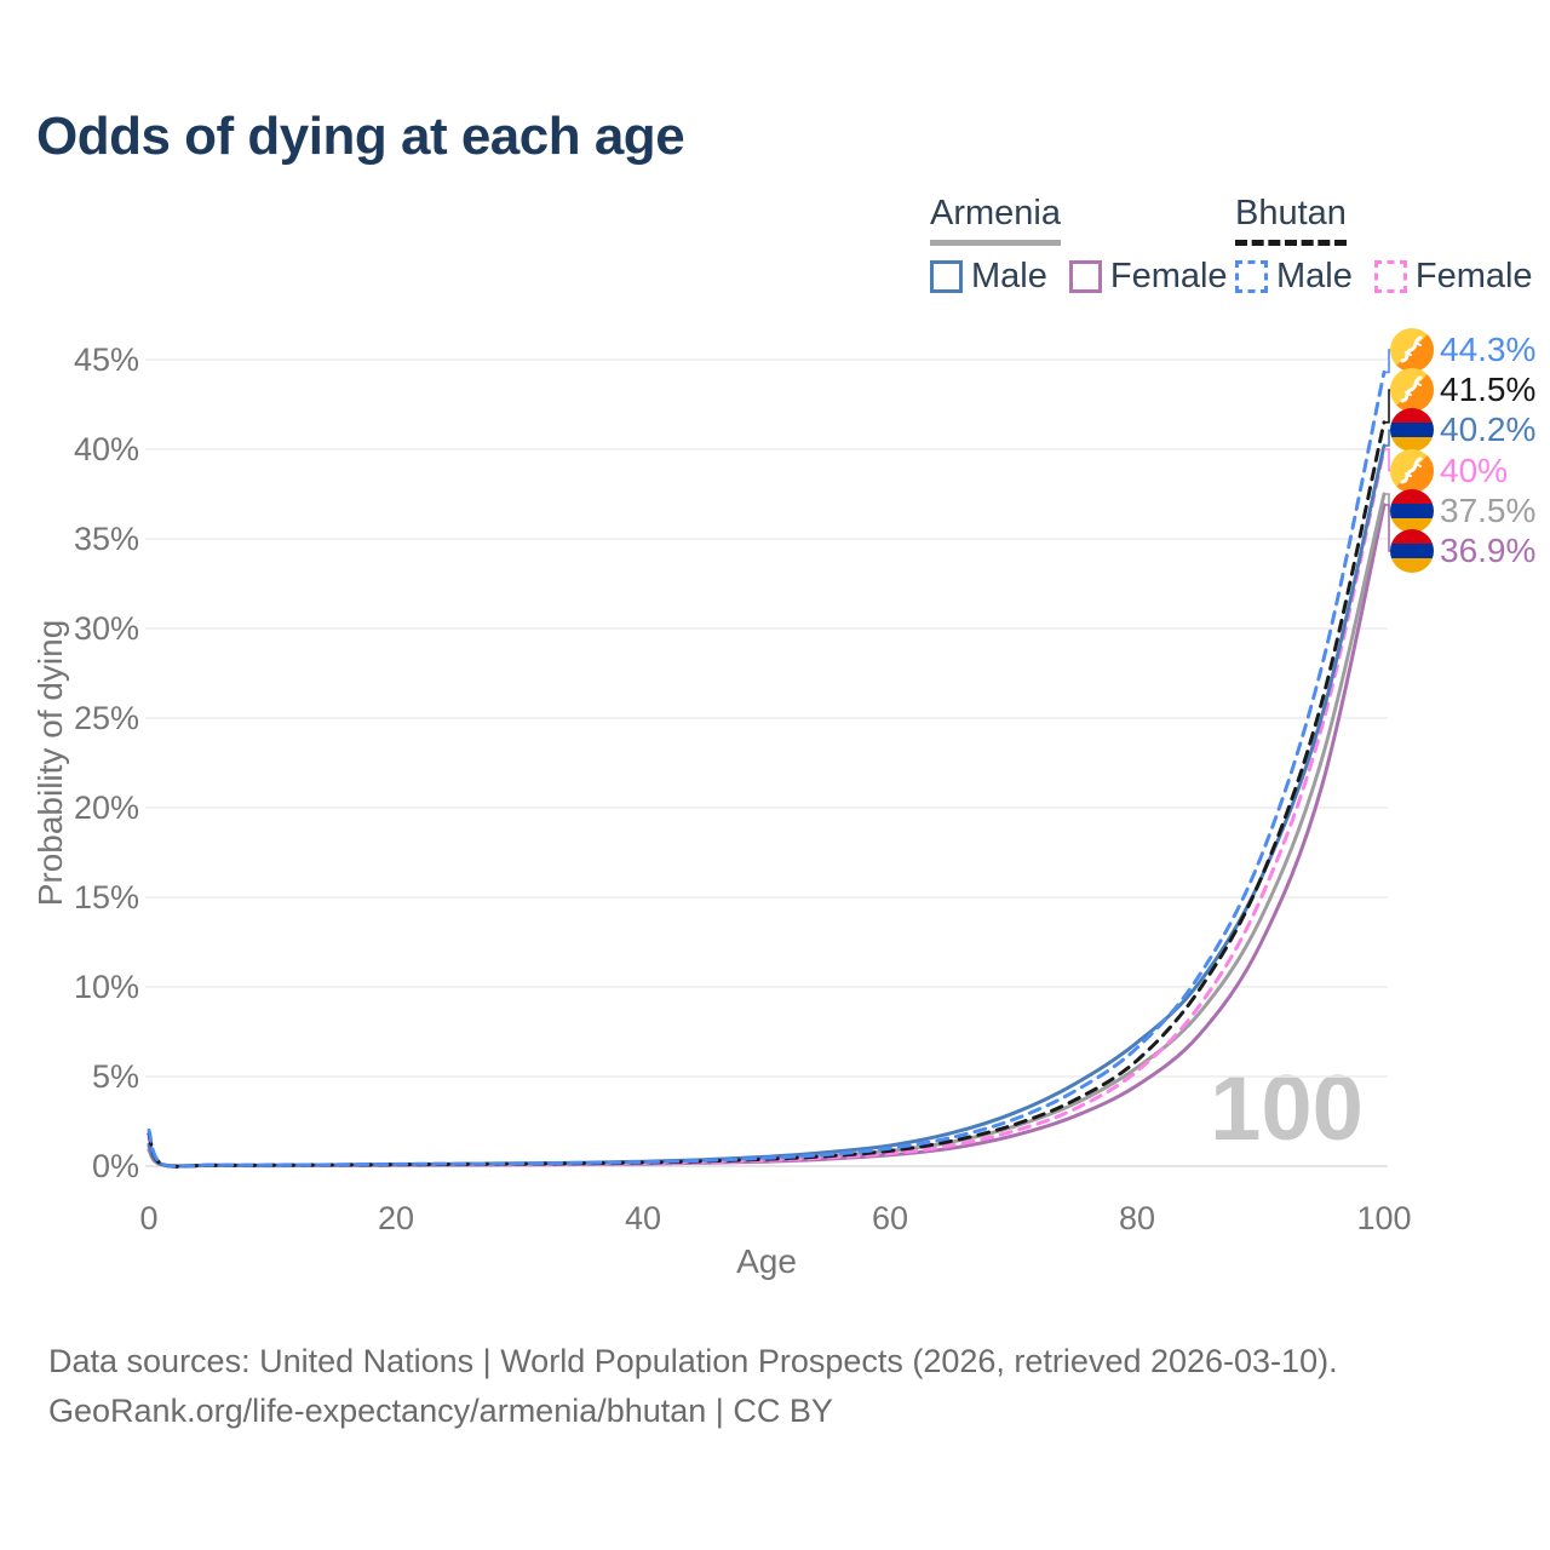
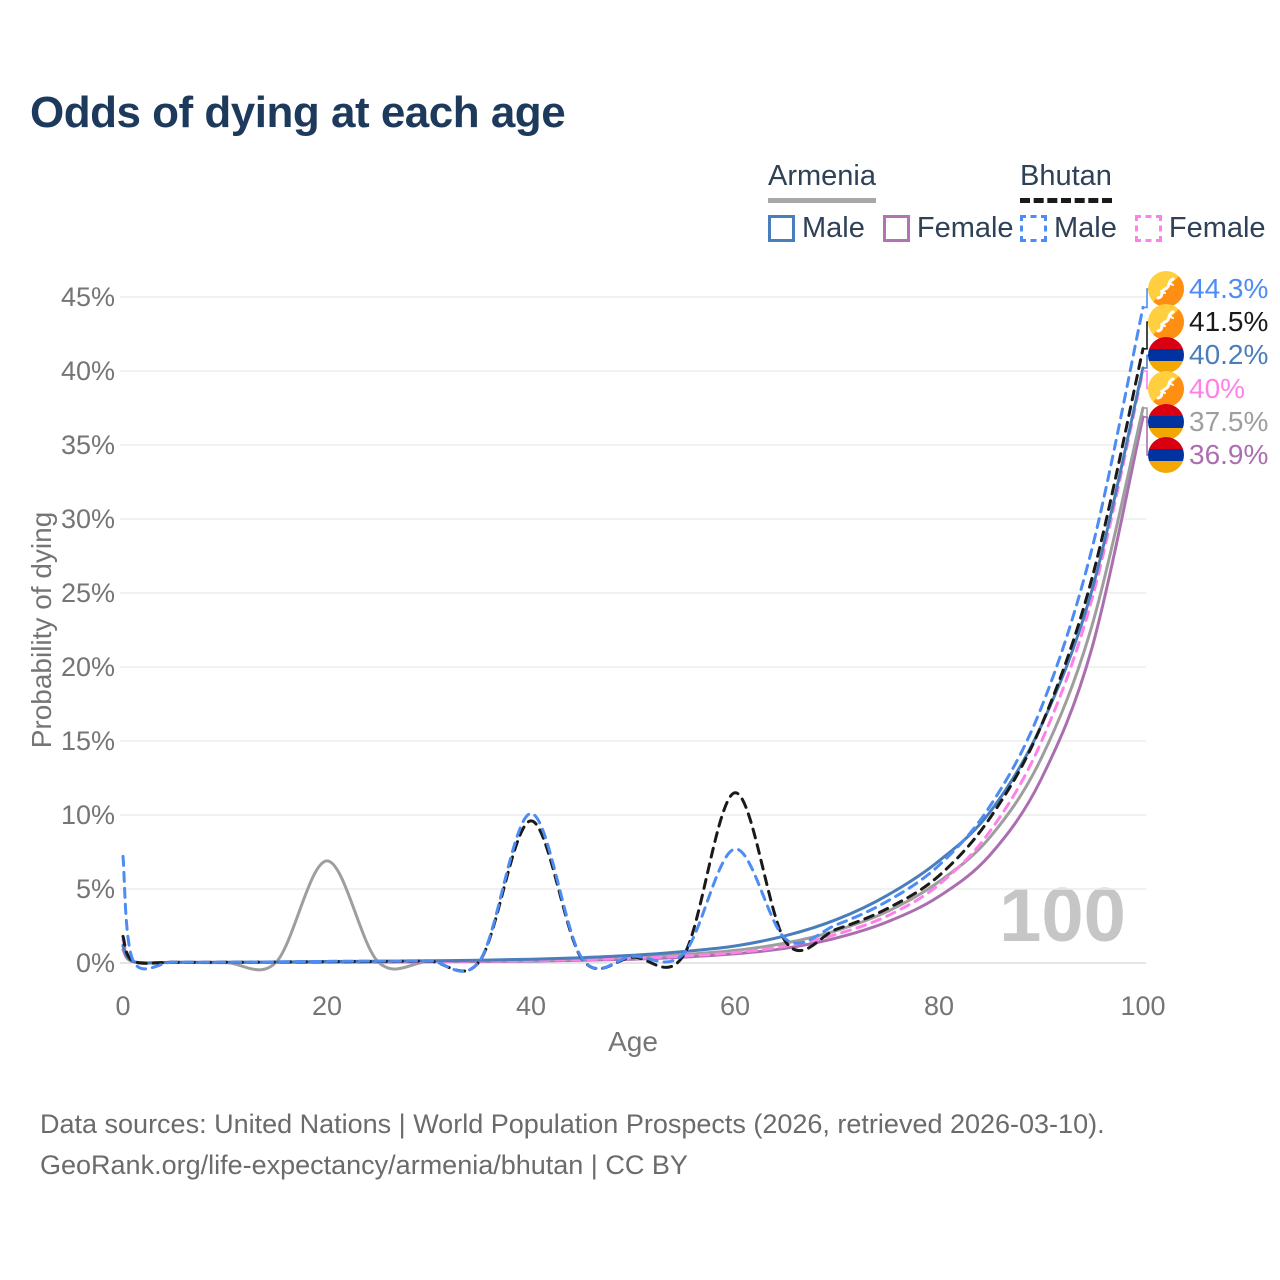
Bhutan Male/0: 2.0% -> 7.2%
Armenia/20: 0.1% -> 6.9%
Bhutan Male/40: 0.2% -> 10.1%
Bhutan/40: 0.2% -> 9.6%
Bhutan Male/60: 1.0% -> 7.7%
Bhutan/60: 0.8% -> 11.5%
